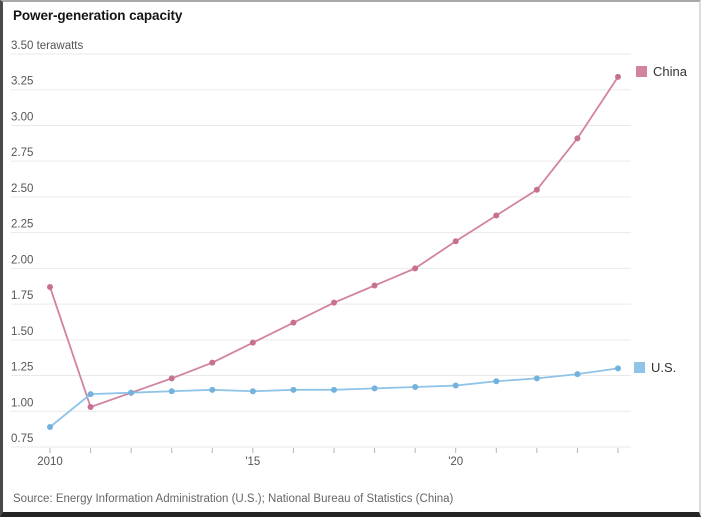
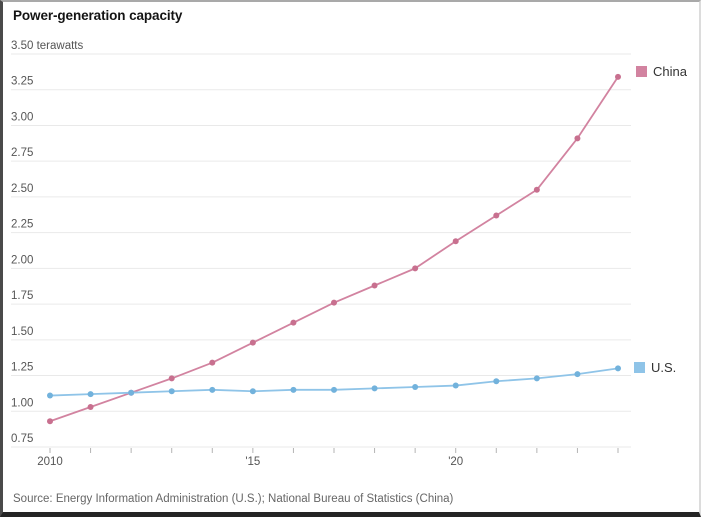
China/2010: 1.87 -> 0.93
U.S./2010: 0.89 -> 1.11
